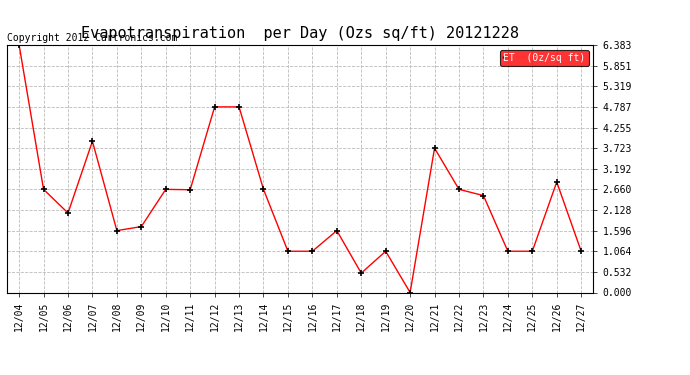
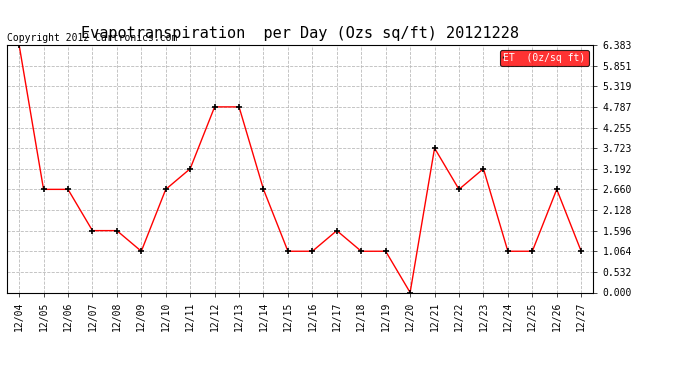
12/06: 2.05 -> 2.66
12/07: 3.90 -> 1.60
12/09: 1.70 -> 1.06
12/11: 2.65 -> 3.19
12/18: 0.50 -> 1.06
12/23: 2.50 -> 3.19
12/26: 2.85 -> 2.66
